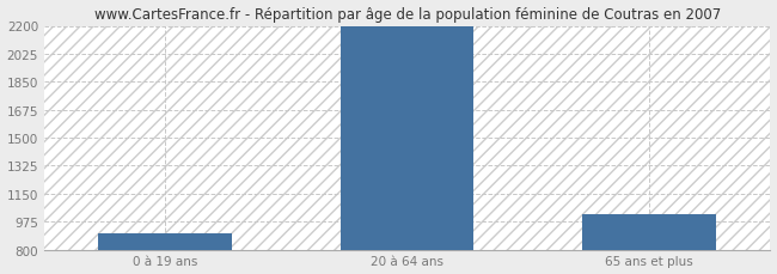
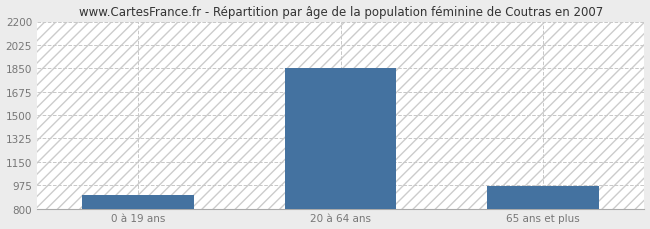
20 à 64 ans: 2200 -> 1850
65 ans et plus: 1020 -> 970
